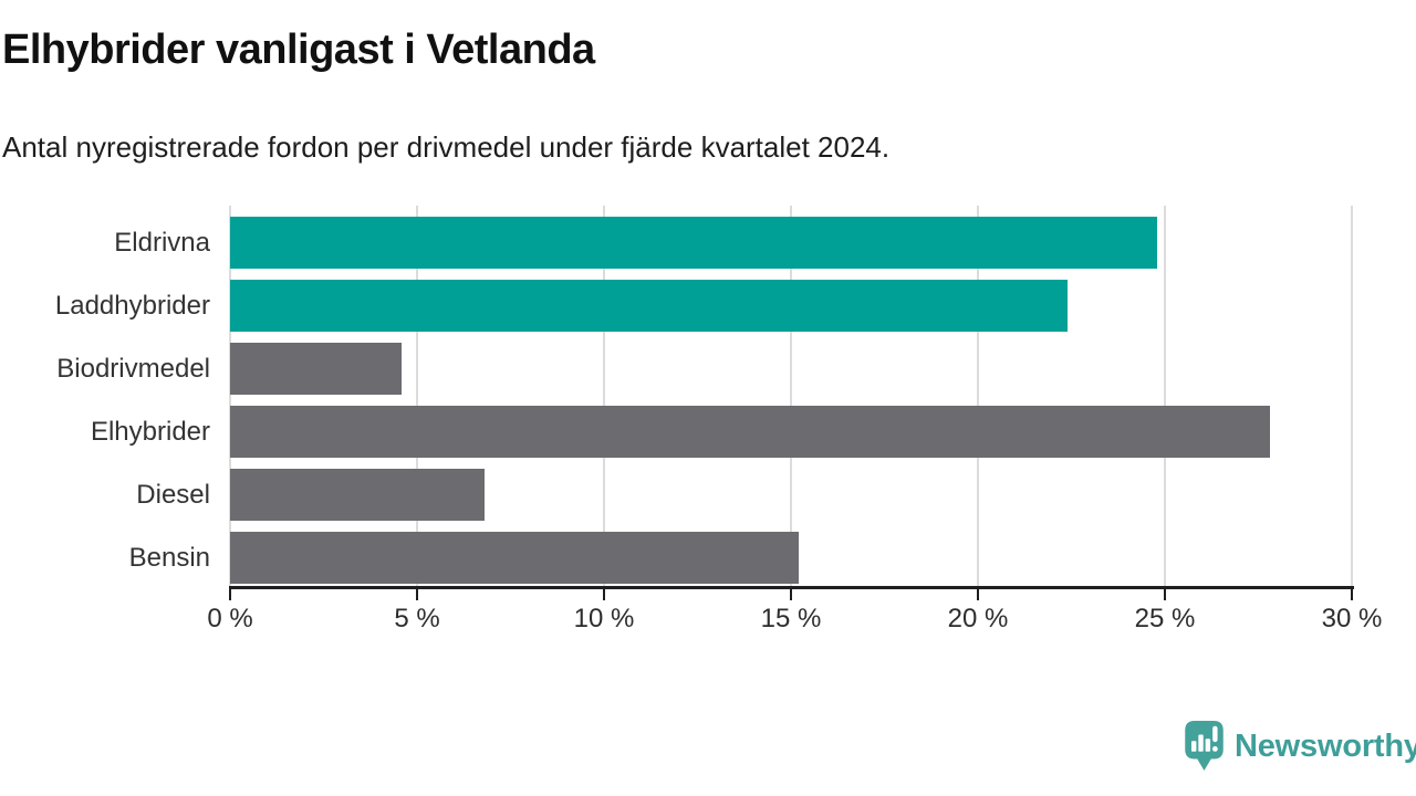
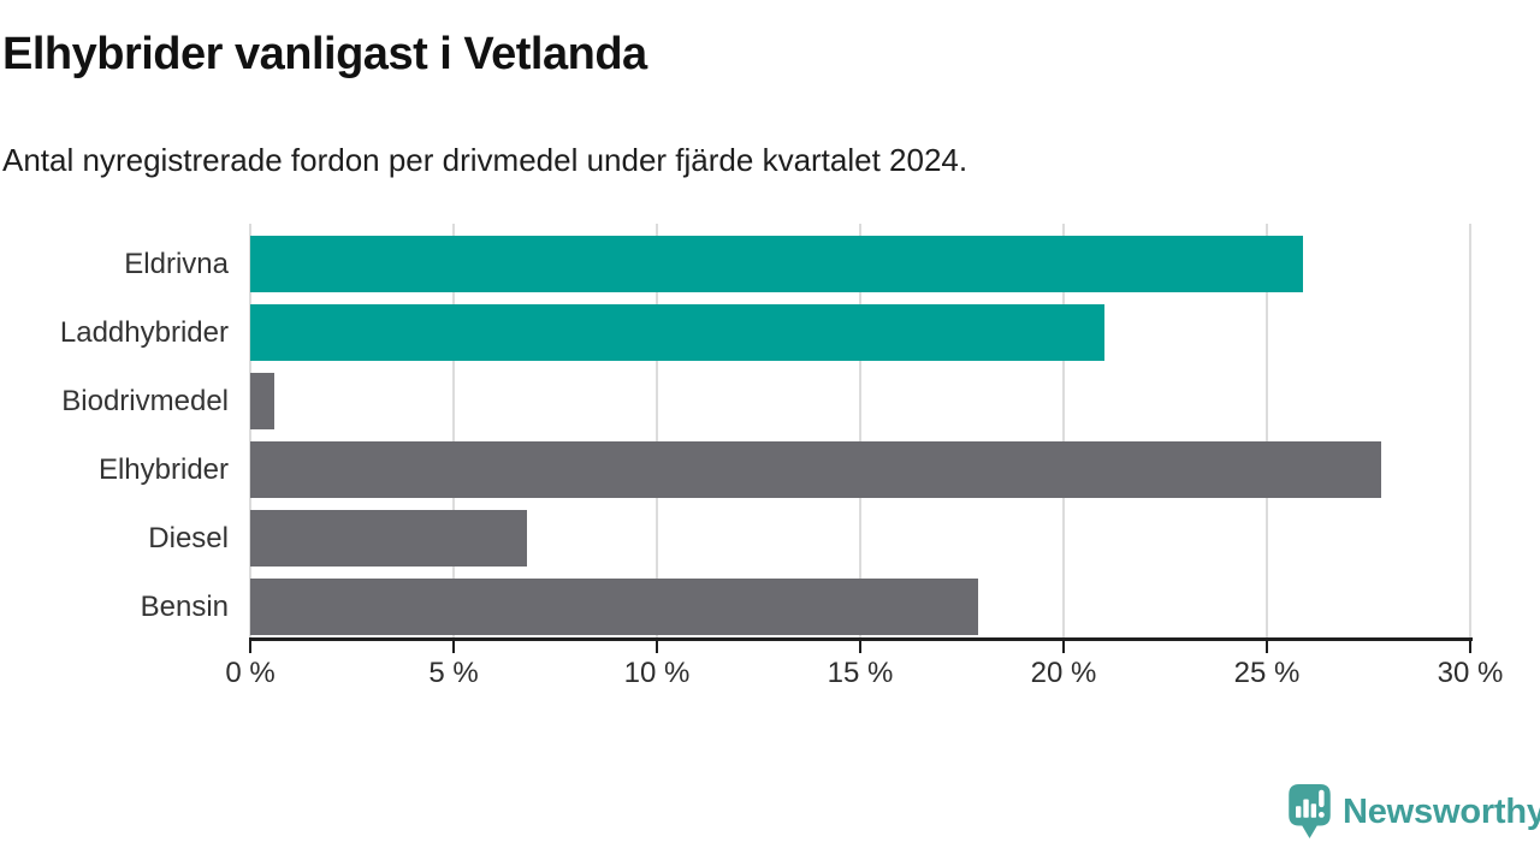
Eldrivna: 24.8% -> 25.9%
Laddhybrider: 22.4% -> 21.0%
Biodrivmedel: 4.6% -> 0.6%
Bensin: 15.2% -> 17.9%
